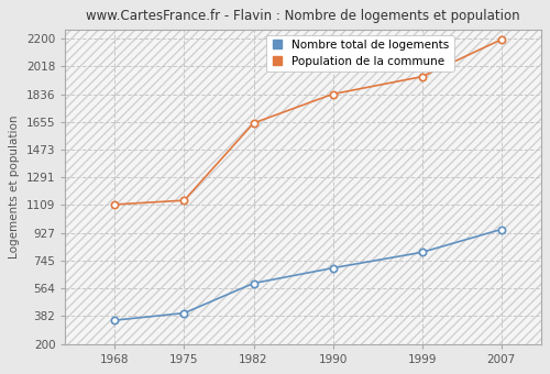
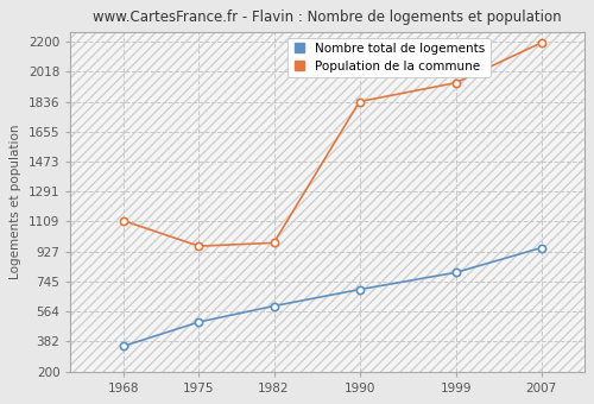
Nombre total de logements/1975: 400 -> 500
Population de la commune/1975: 1140 -> 960
Population de la commune/1982: 1650 -> 980
